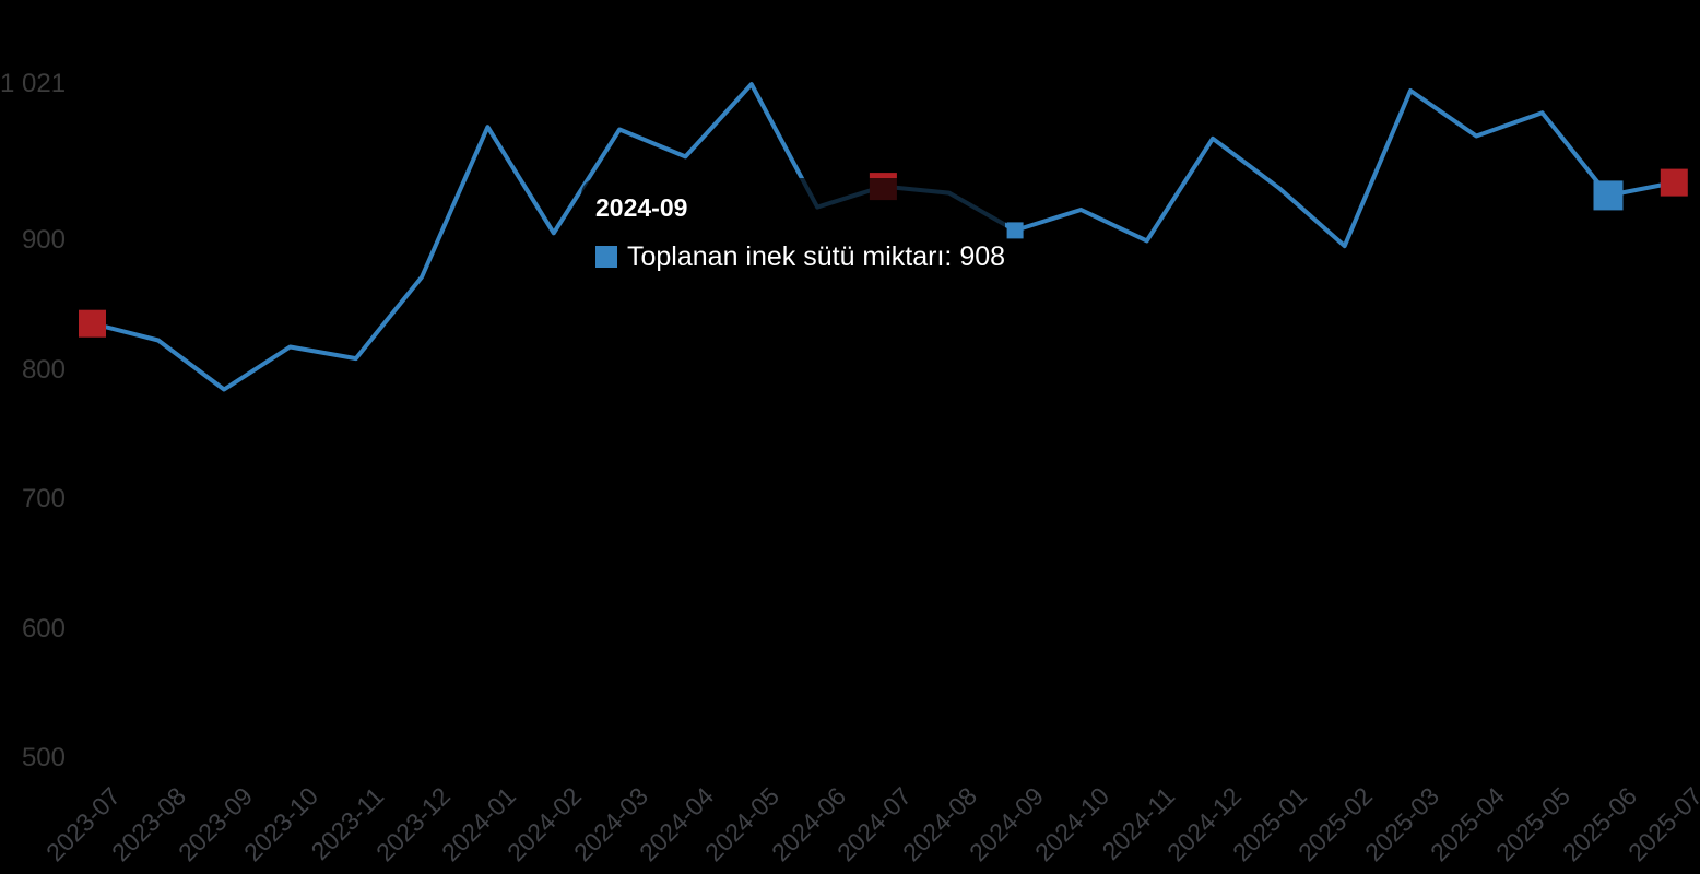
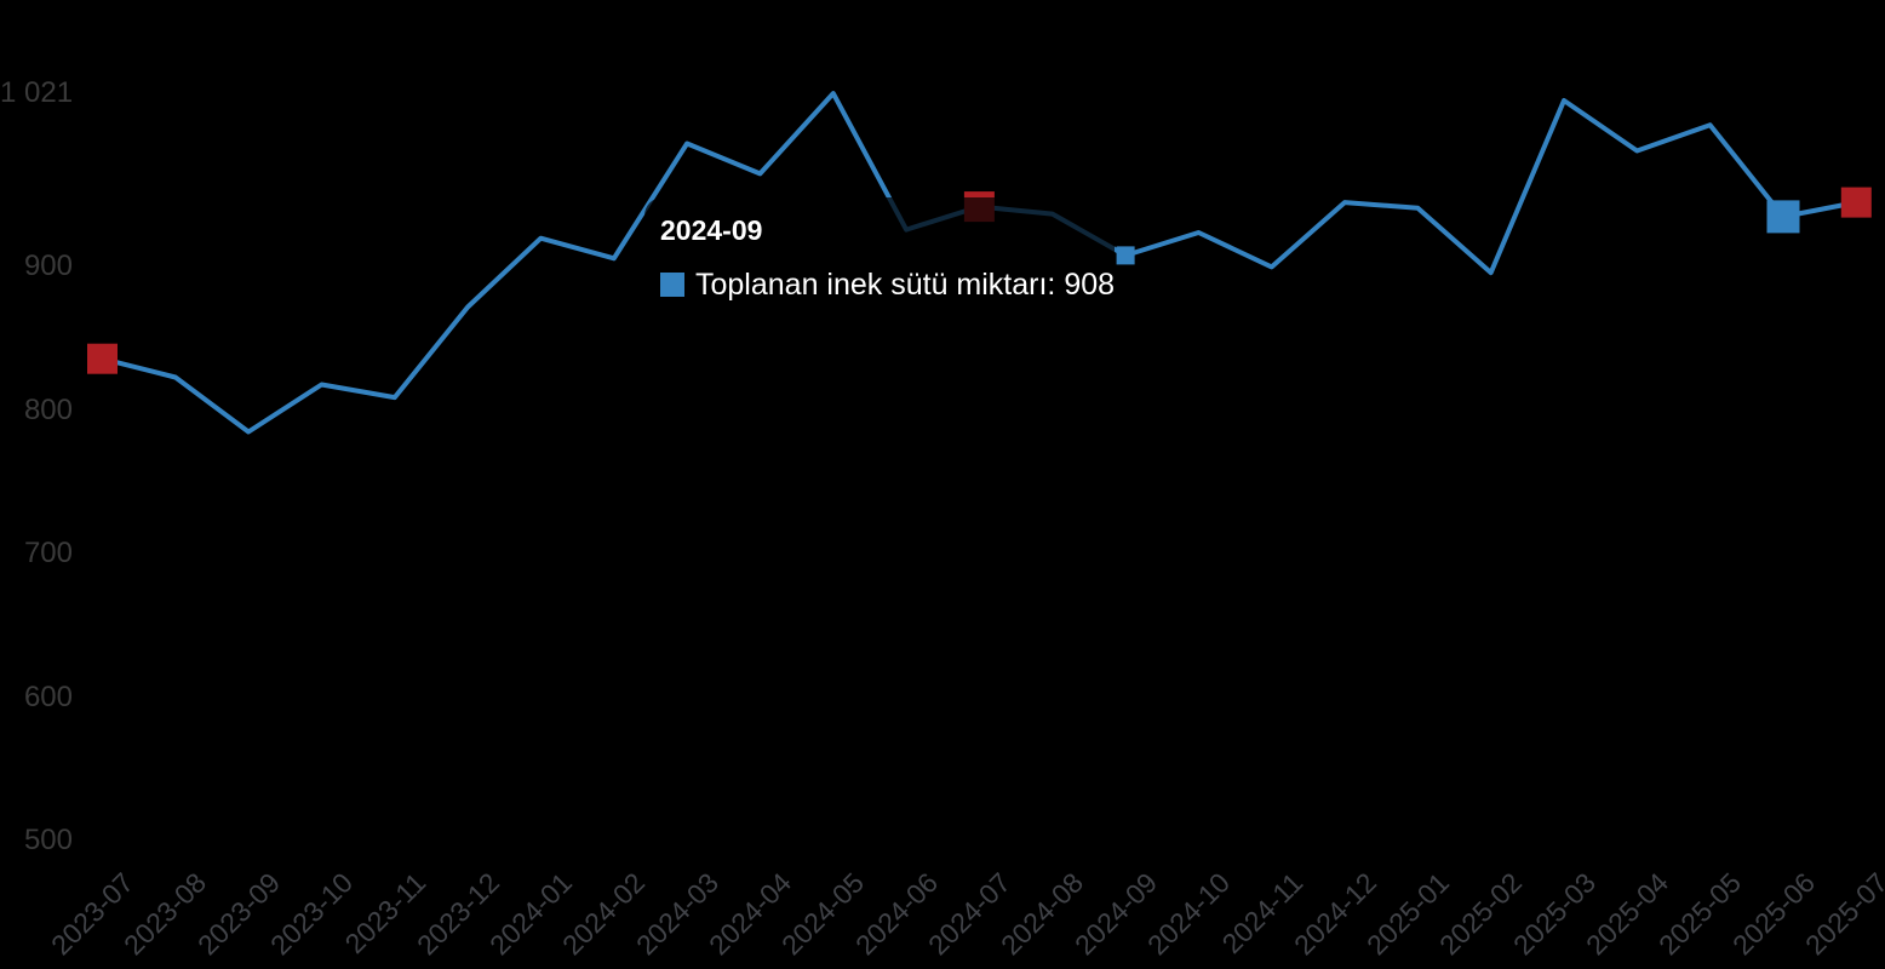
2024-01: 988 -> 920
2024-12: 979 -> 945
